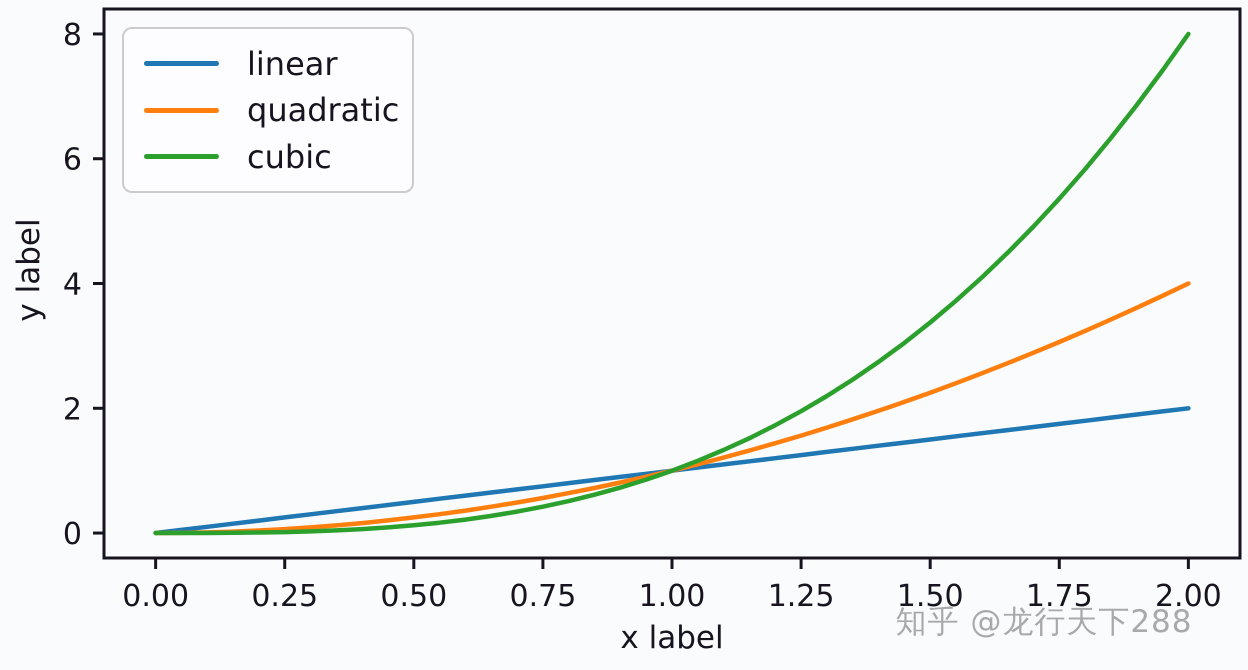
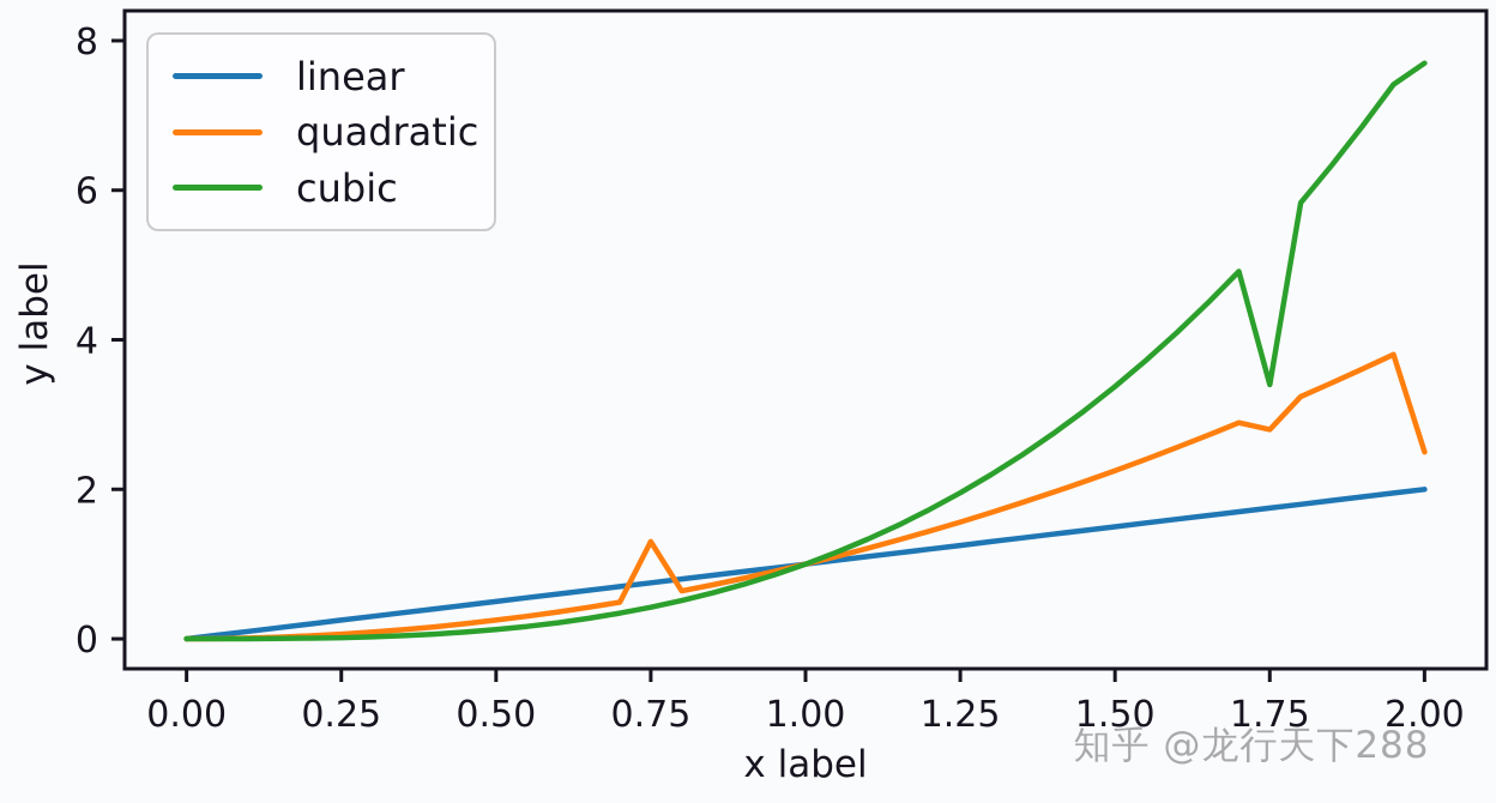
quadratic/0.75: 0,6 -> 1,3
quadratic/1.75: 3,1 -> 2,8
cubic/1.75: 5,4 -> 3,4
quadratic/2: 4,0 -> 2,5
cubic/2: 8,0 -> 7,7
